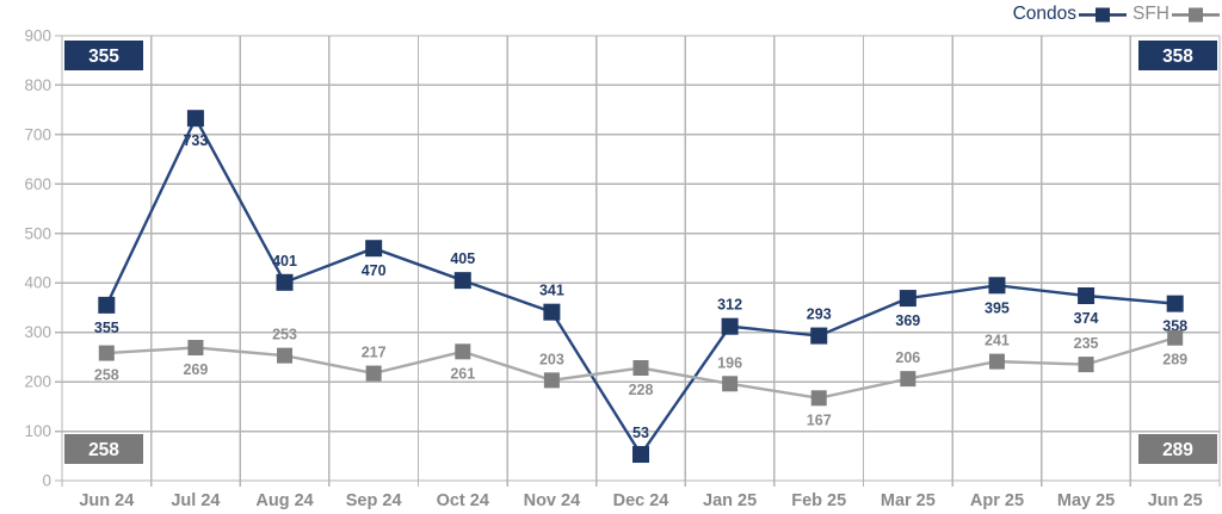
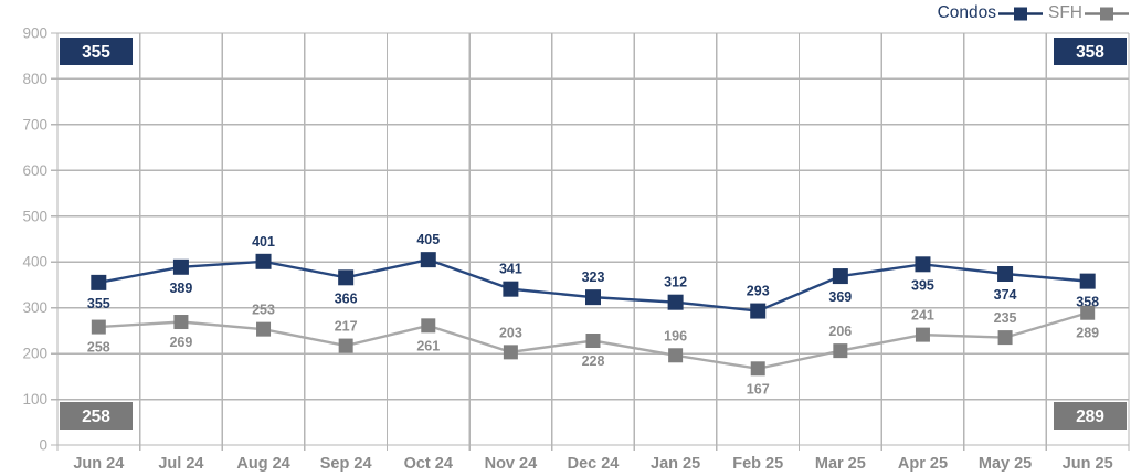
Condos/Jul 24: 733 -> 389
Condos/Sep 24: 470 -> 366
Condos/Dec 24: 53 -> 323
